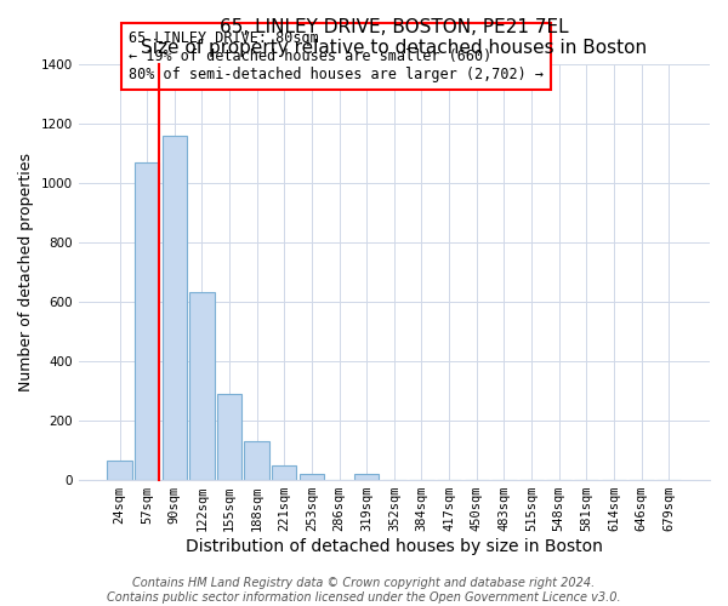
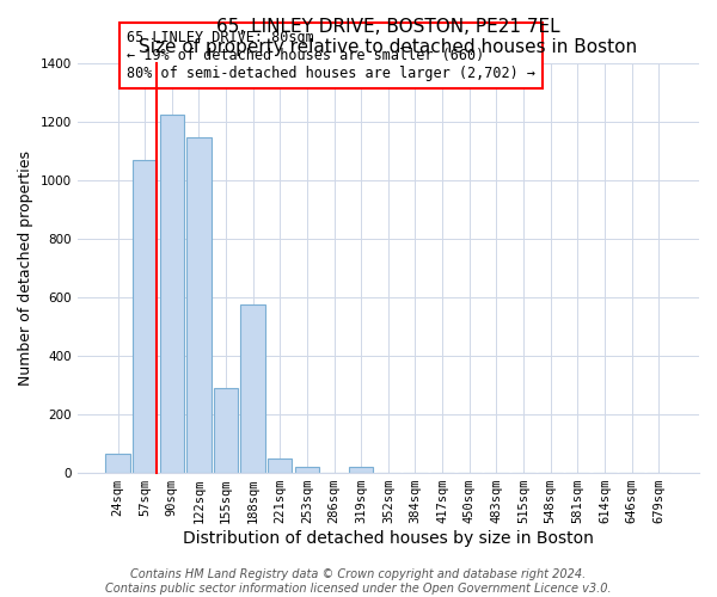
90sqm: 1158 -> 1225
122sqm: 632 -> 1145
188sqm: 130 -> 575
